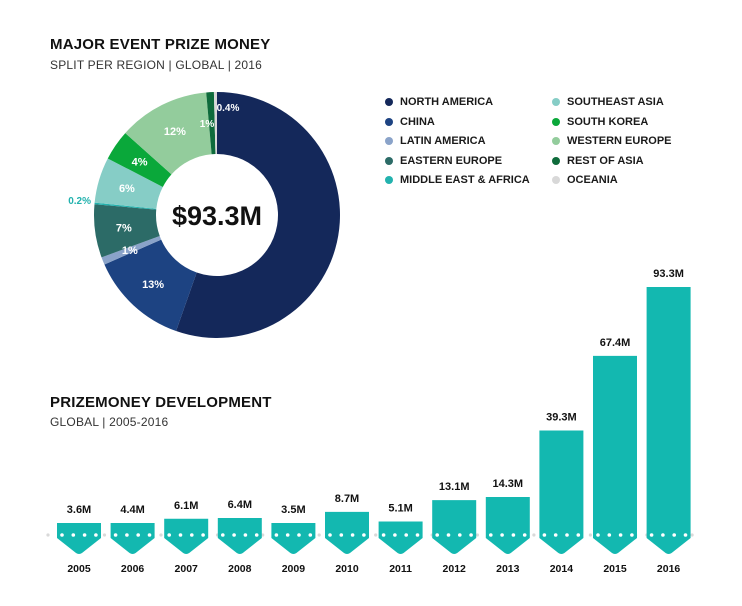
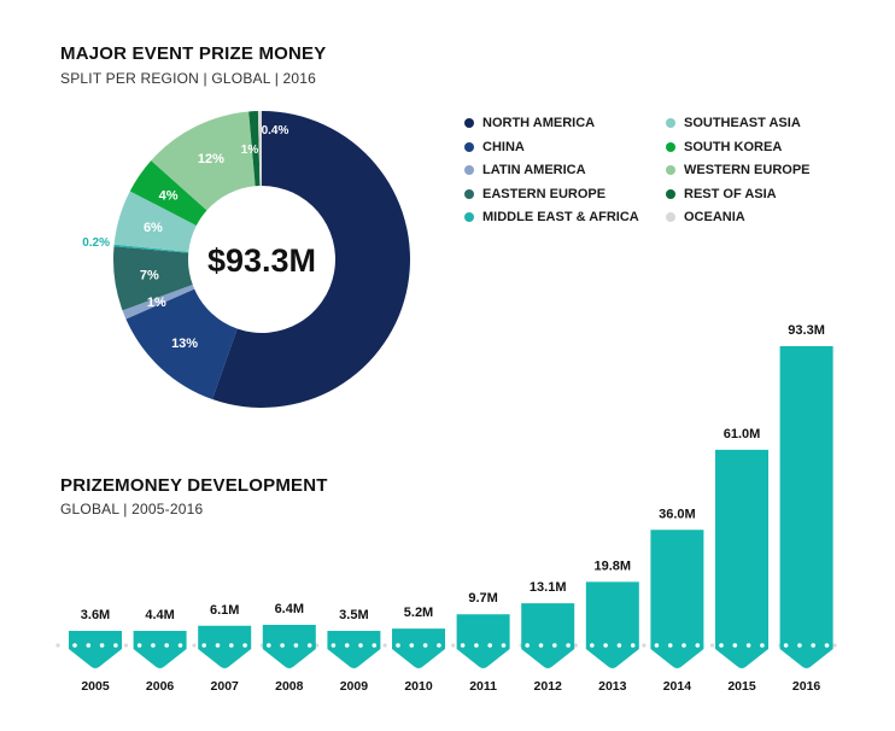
PRIZEMONEY DEVELOPMENT/2010: 8.7M -> 5.2M
PRIZEMONEY DEVELOPMENT/2011: 5.1M -> 9.7M
PRIZEMONEY DEVELOPMENT/2013: 14.3M -> 19.8M
PRIZEMONEY DEVELOPMENT/2014: 39.3M -> 36.0M
PRIZEMONEY DEVELOPMENT/2015: 67.4M -> 61.0M
